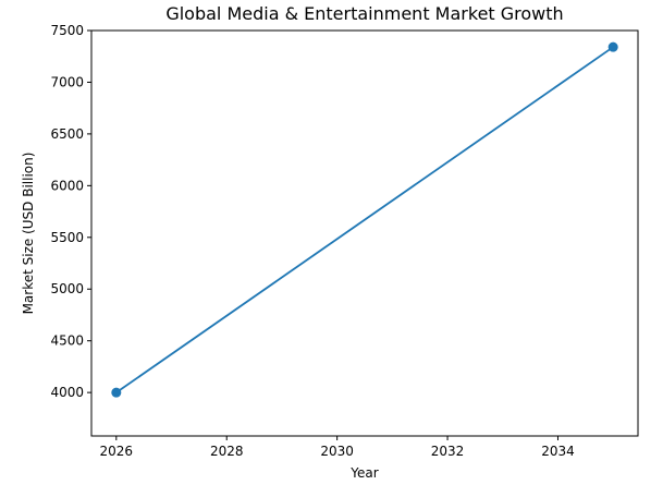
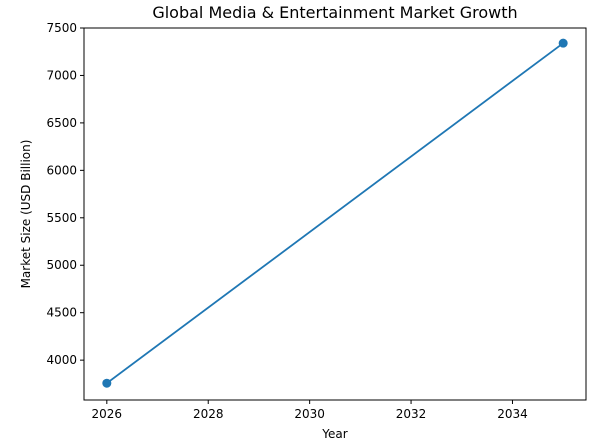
2026: 4000 -> 3800
